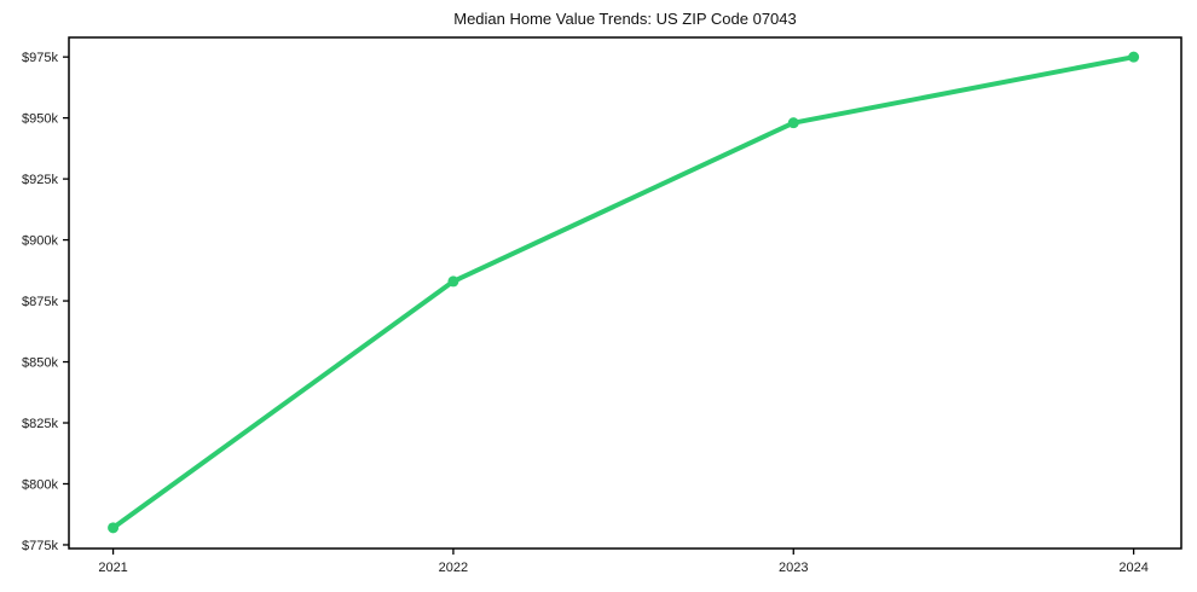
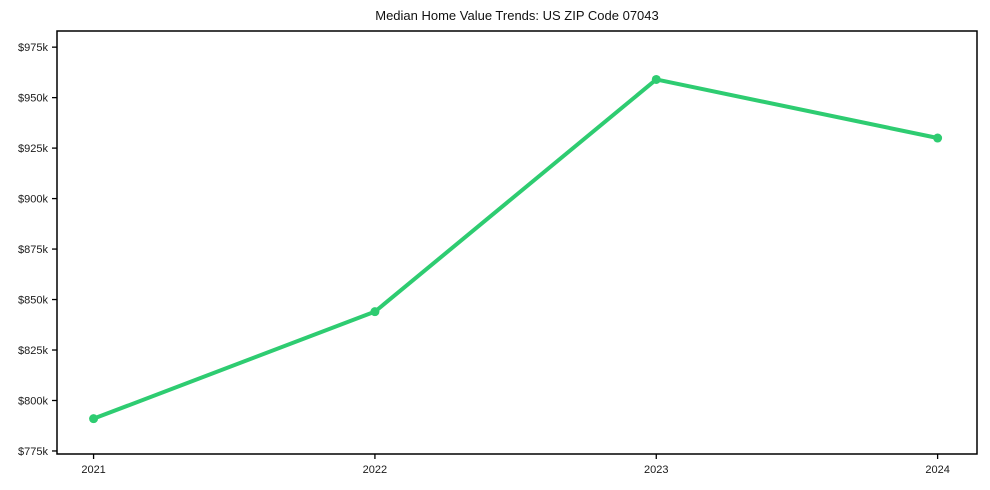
2021: $782k -> $791k
2022: $883k -> $844k
2023: $948k -> $959k
2024: $975k -> $930k
